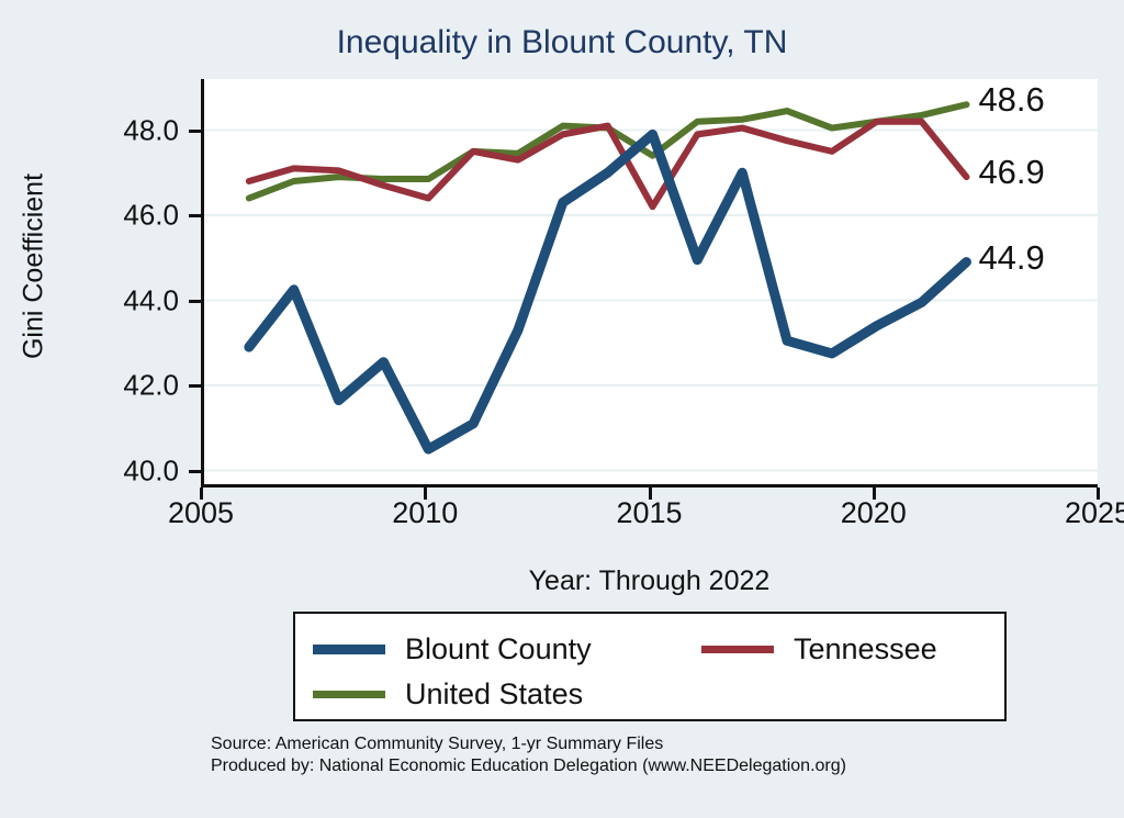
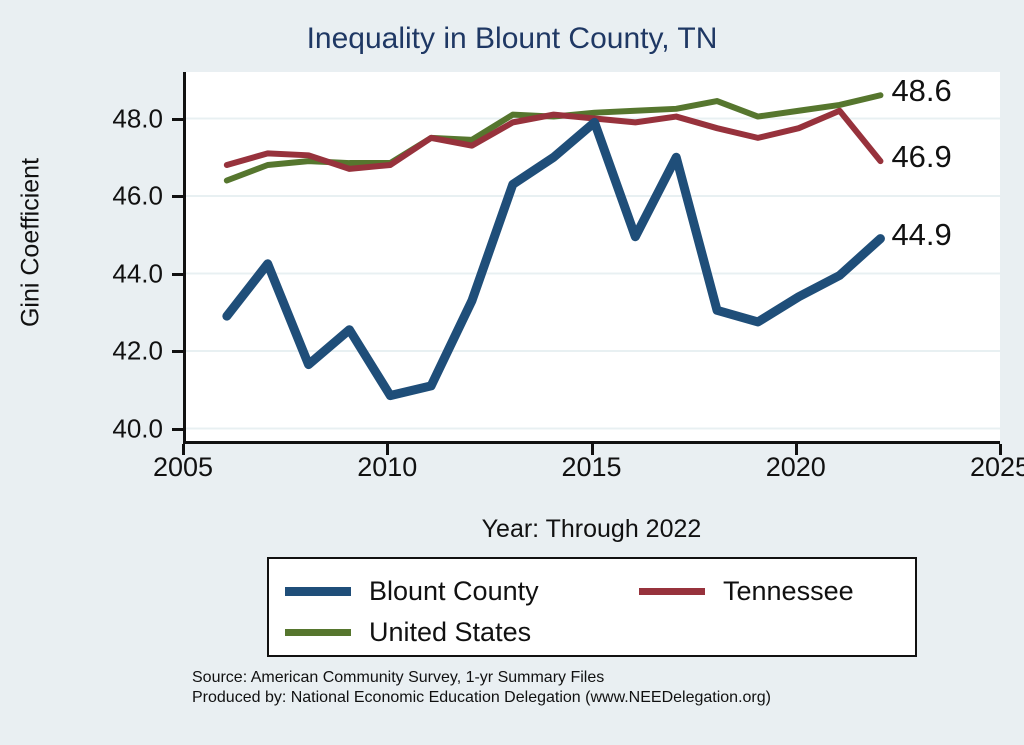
Blount County/2010: 40.5 -> 40.9
Tennessee/2010: 46.4 -> 46.8
Tennessee/2015: 46.2 -> 48.0
United States/2015: 47.4 -> 48.1
Tennessee/2020: 48.2 -> 47.8
